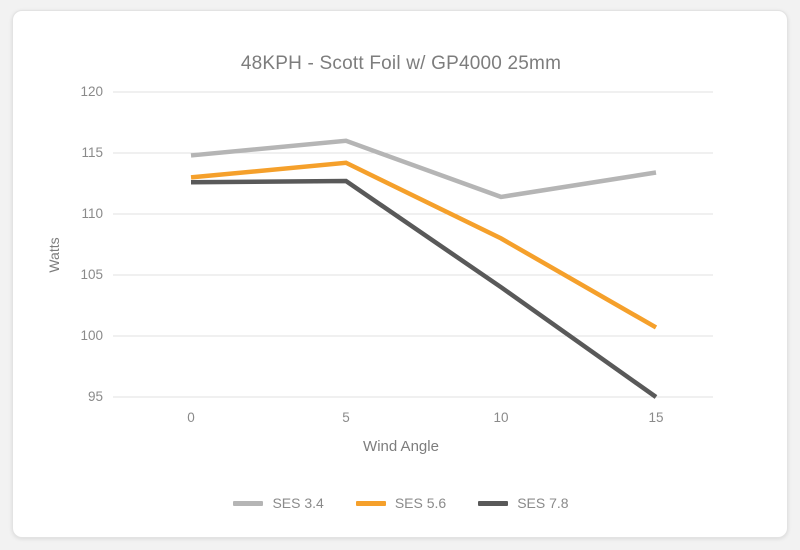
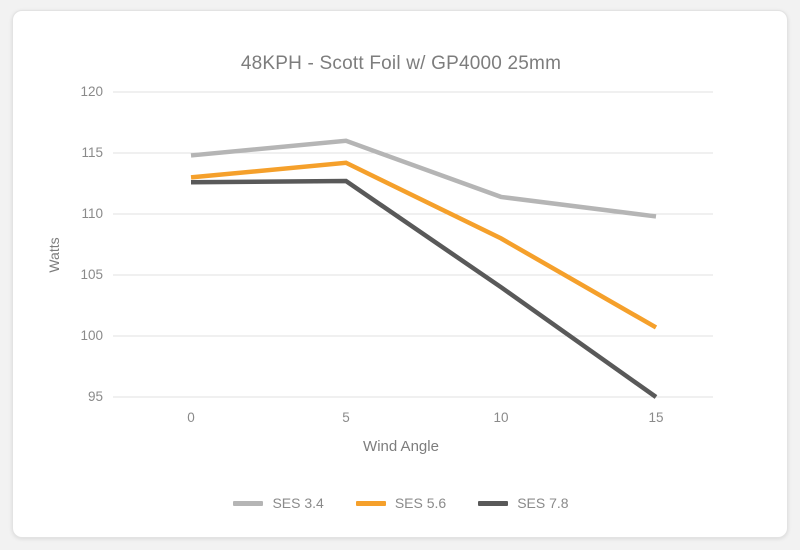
SES 3.4/15: 113.4 -> 109.8
